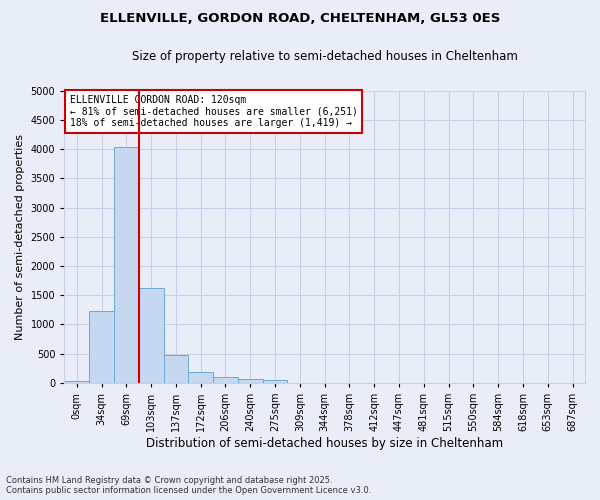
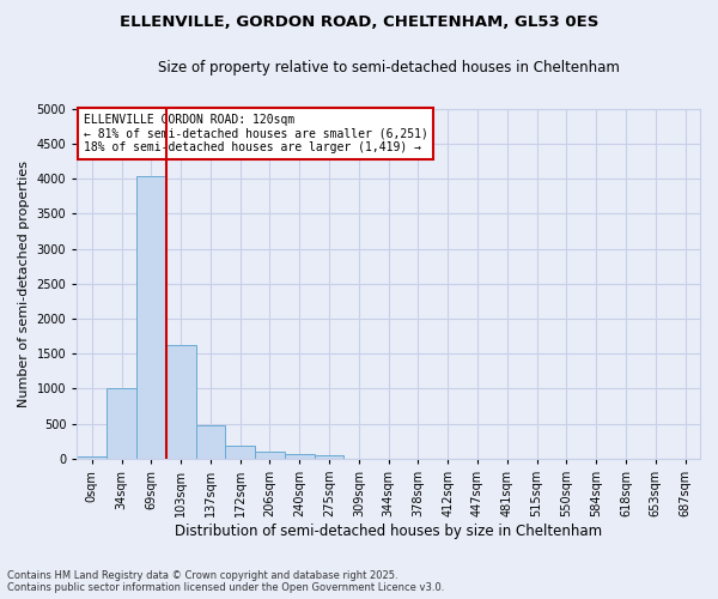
34sqm: 1230 -> 1000
